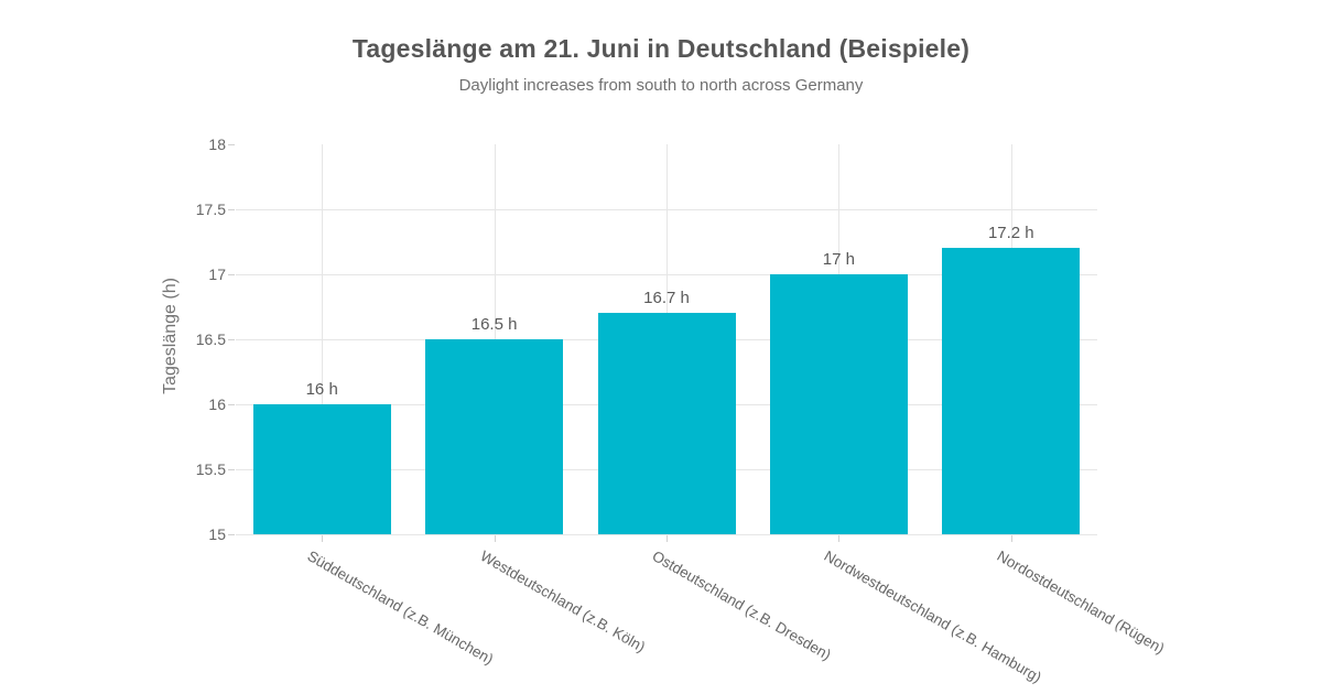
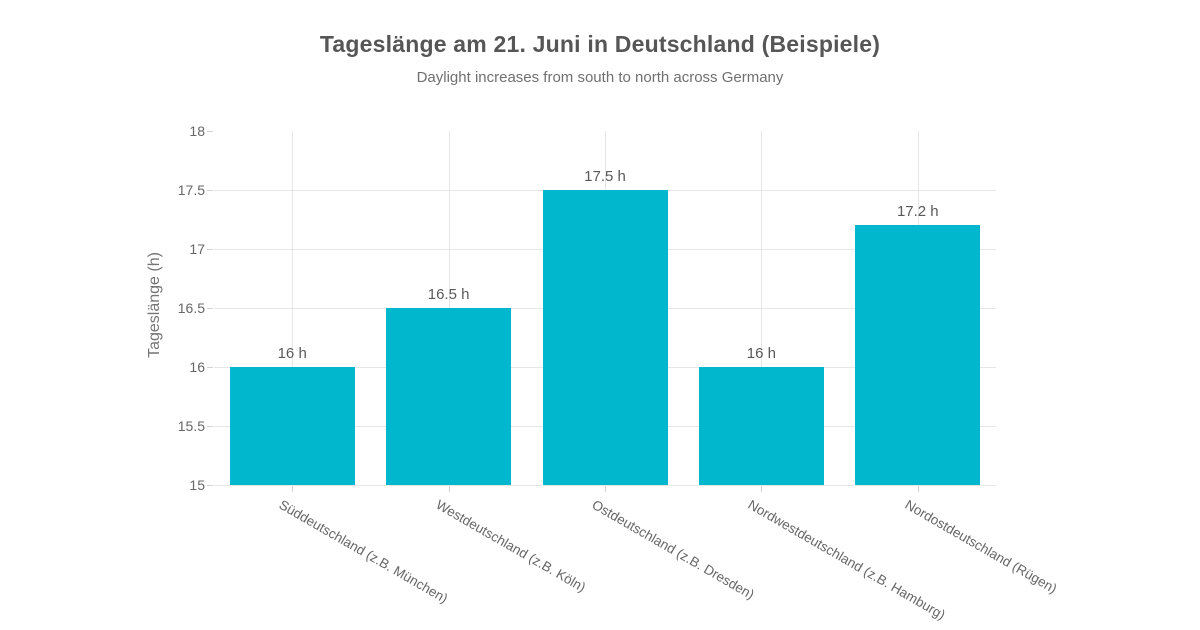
Ostdeutschland (z.B. Dresden): 16.7 -> 17.5
Nordwestdeutschland (z.B. Hamburg): 17 -> 16
